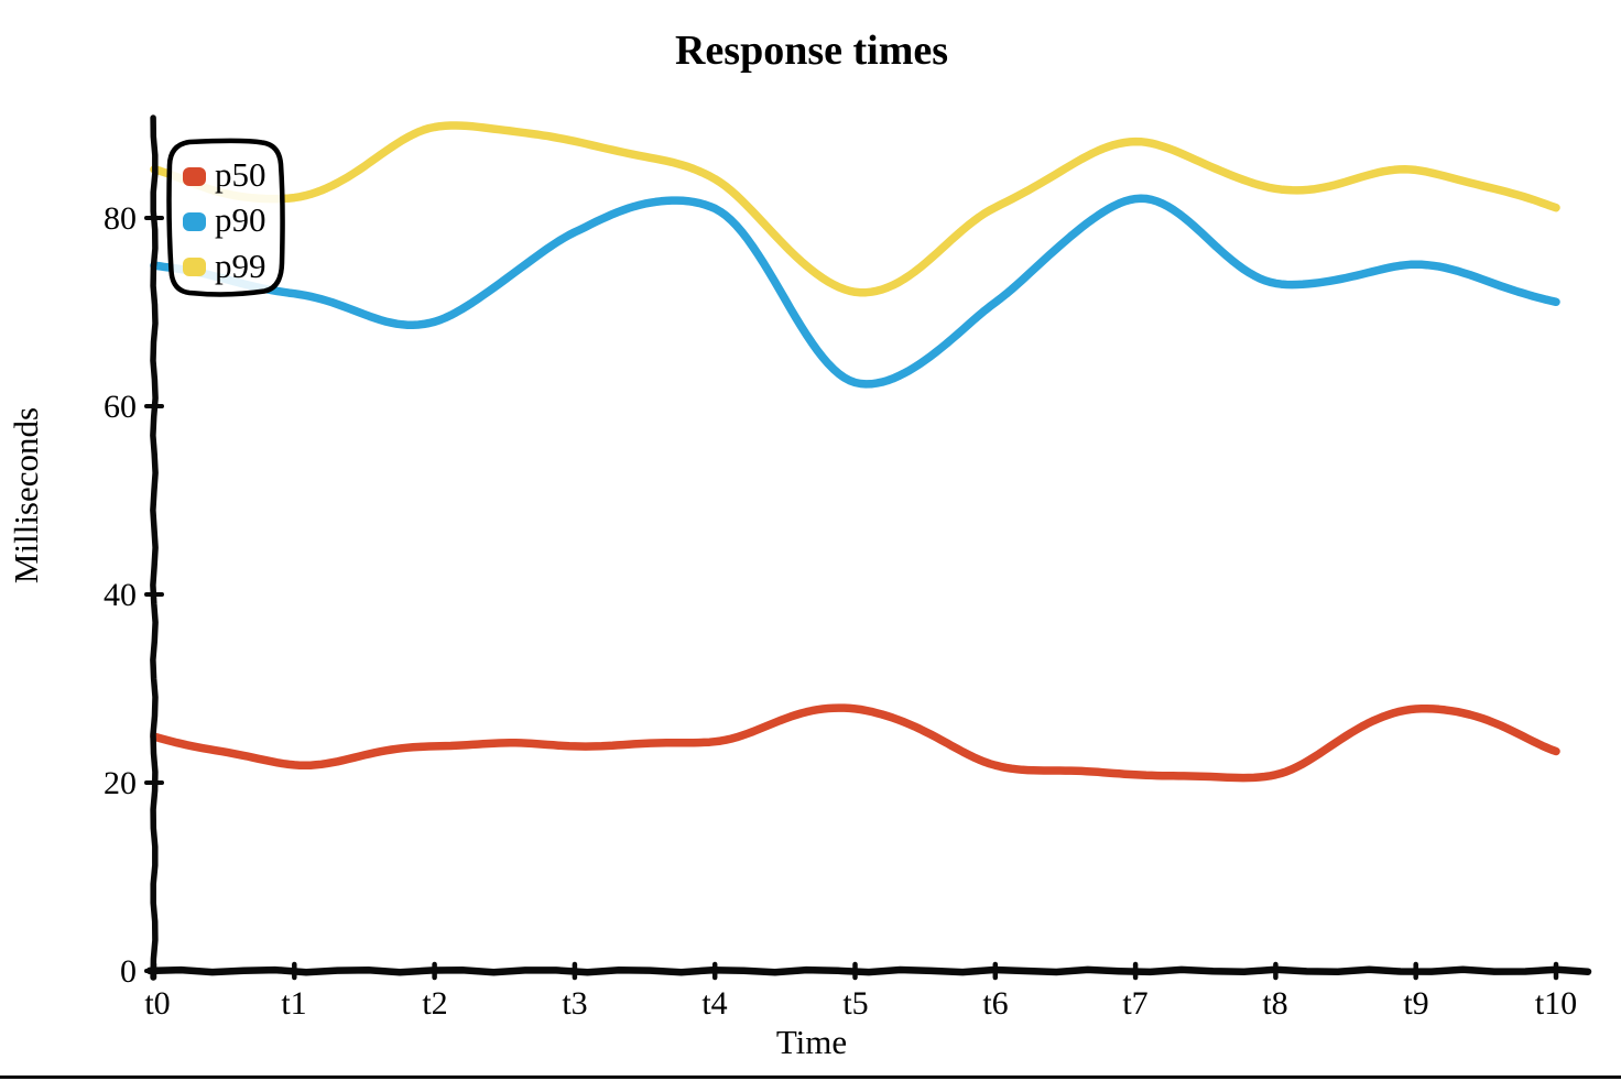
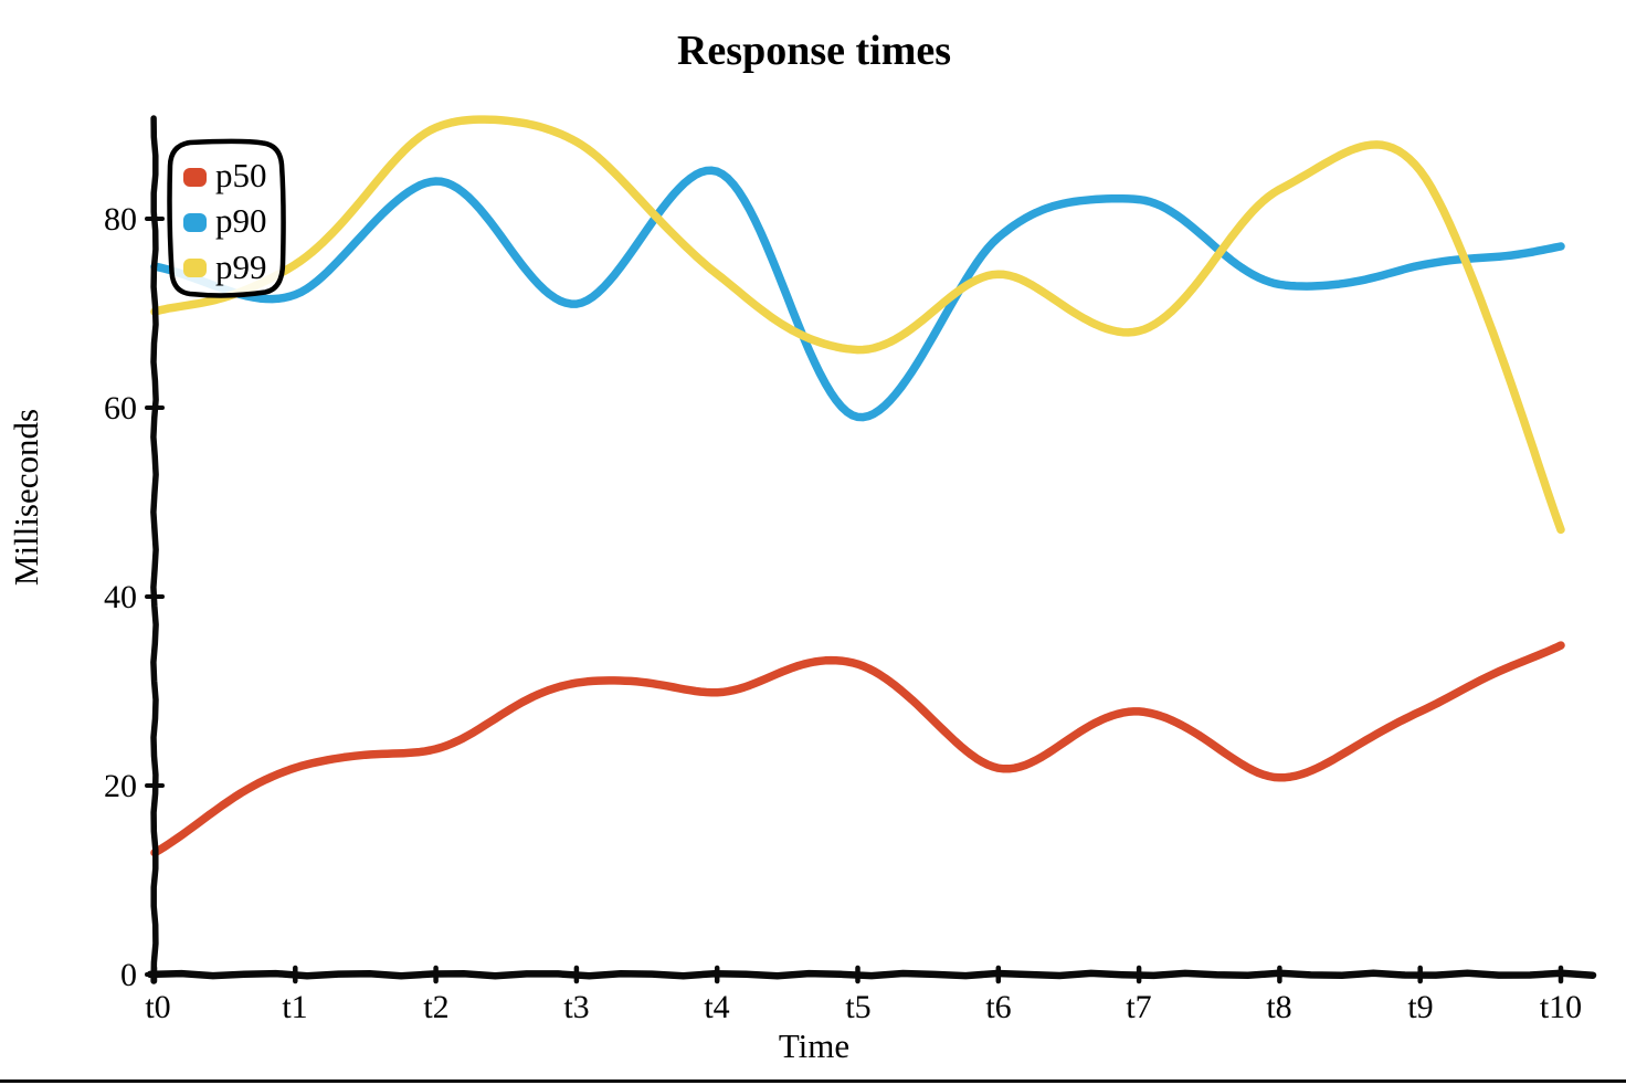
p50/t0: 25 -> 13
p99/t0: 85 -> 70
p99/t1: 82 -> 75
p90/t2: 69 -> 84
p50/t3: 24 -> 31
p90/t3: 78 -> 71
p50/t4: 24 -> 30
p90/t4: 81 -> 85
p99/t4: 84 -> 74
p50/t5: 28 -> 33
p90/t5: 62 -> 59
p99/t5: 72 -> 66
p90/t6: 71 -> 78
p99/t6: 81 -> 74
p50/t7: 21 -> 28
p99/t7: 88 -> 68
p50/t10: 24 -> 35
p90/t10: 71 -> 77
p99/t10: 81 -> 47
